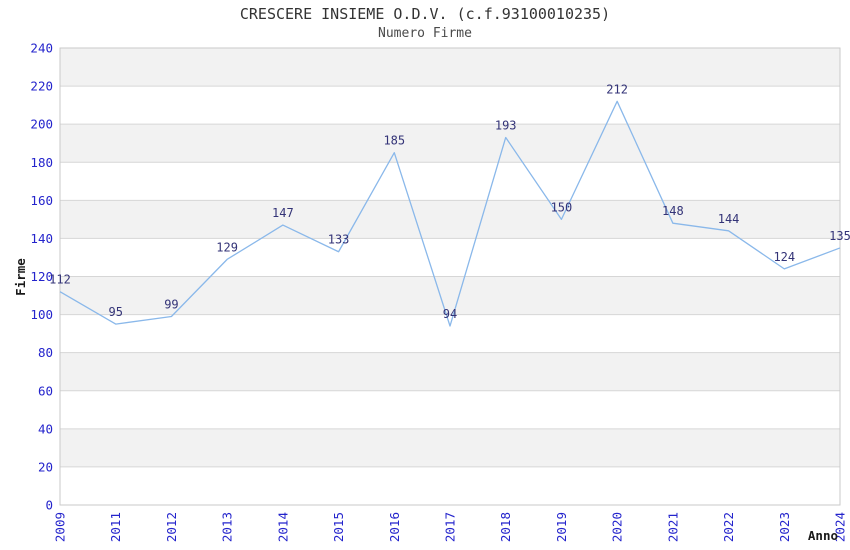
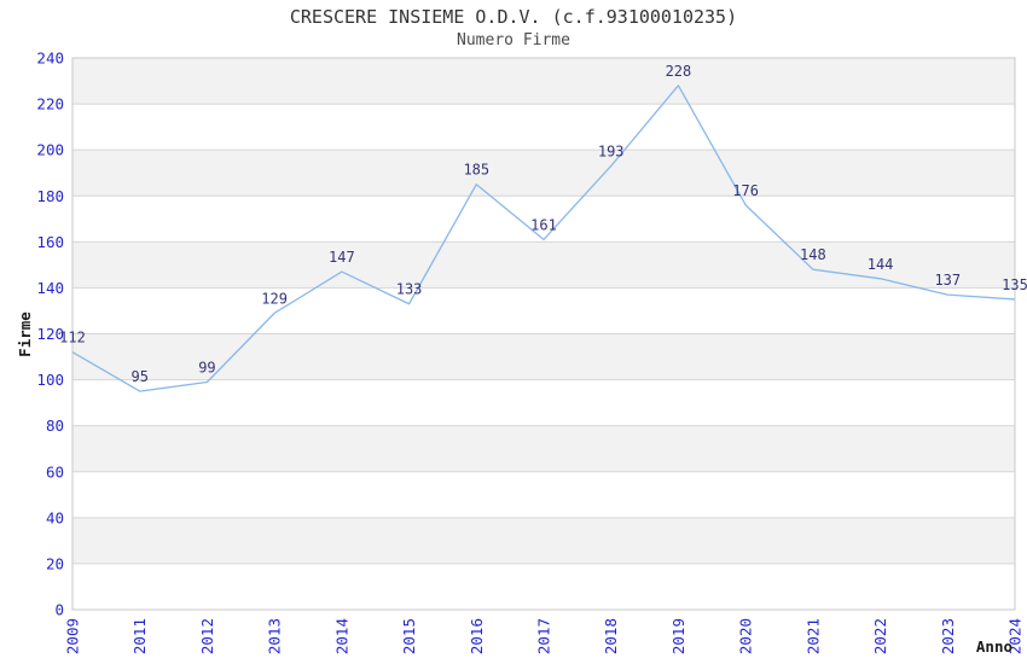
2017: 94 -> 161
2019: 150 -> 228
2020: 212 -> 176
2023: 124 -> 137
